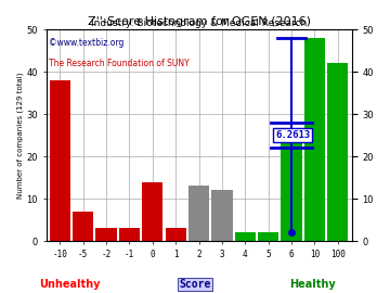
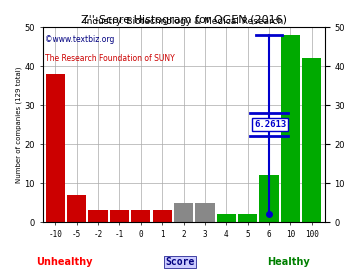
0: 14 -> 3
2: 13 -> 5
3: 12 -> 5
6: 23 -> 12
